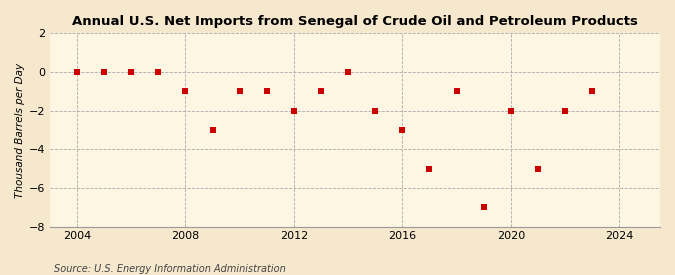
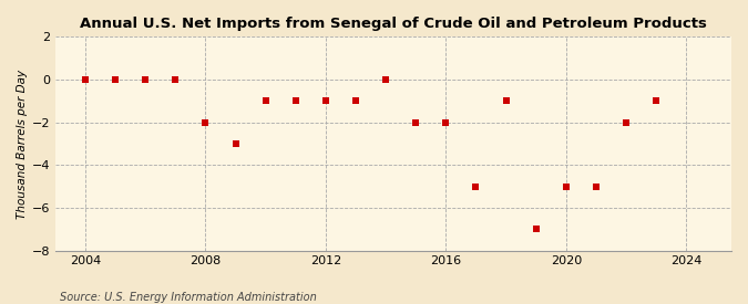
2008: -1 -> -2
2012: -2 -> -1
2016: -3 -> -2
2020: -2 -> -5
